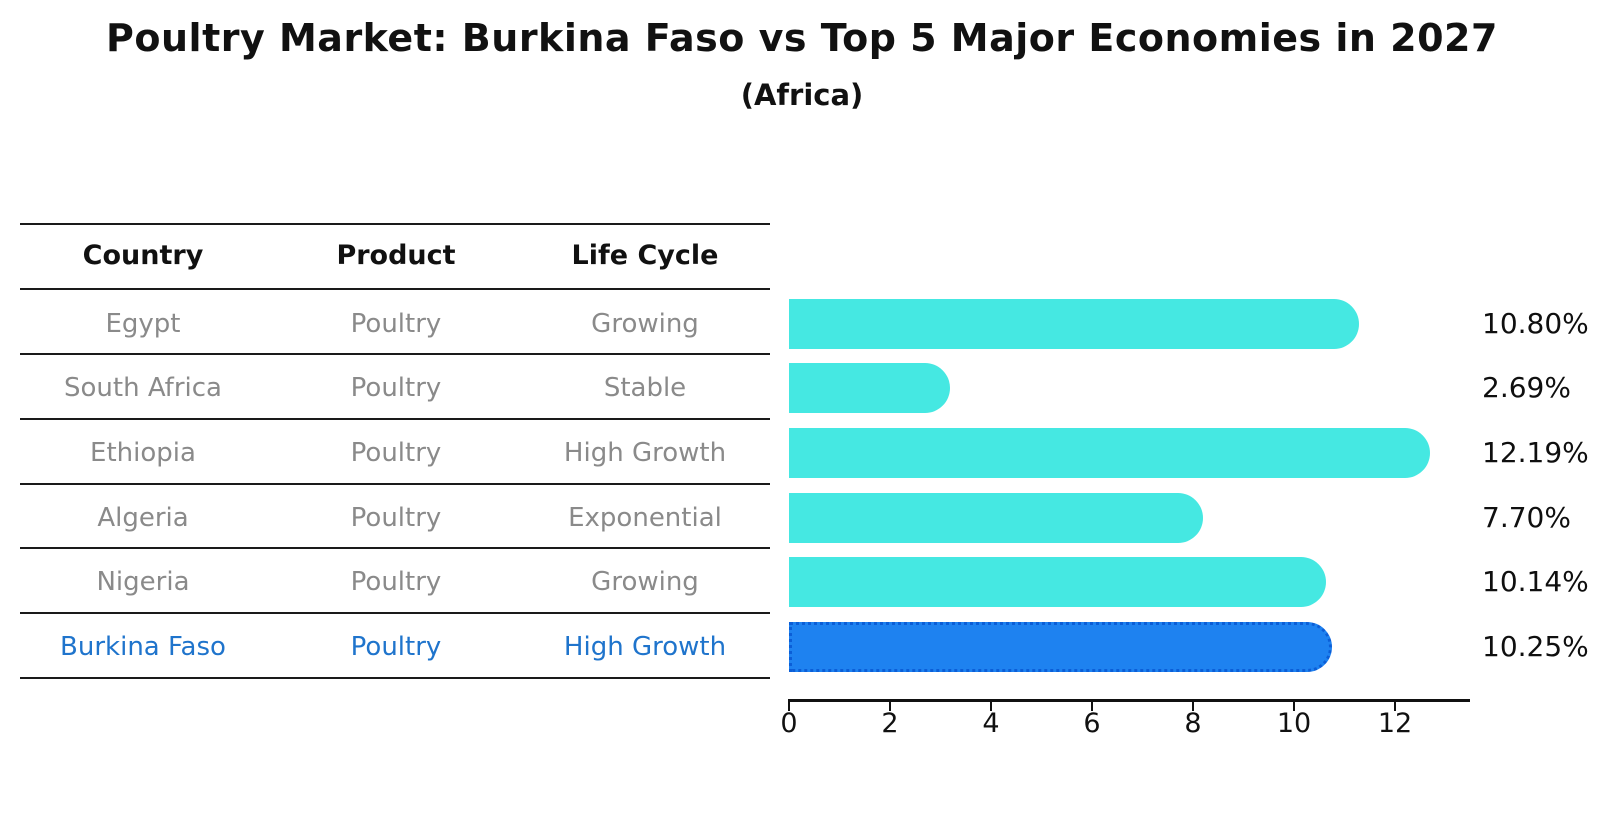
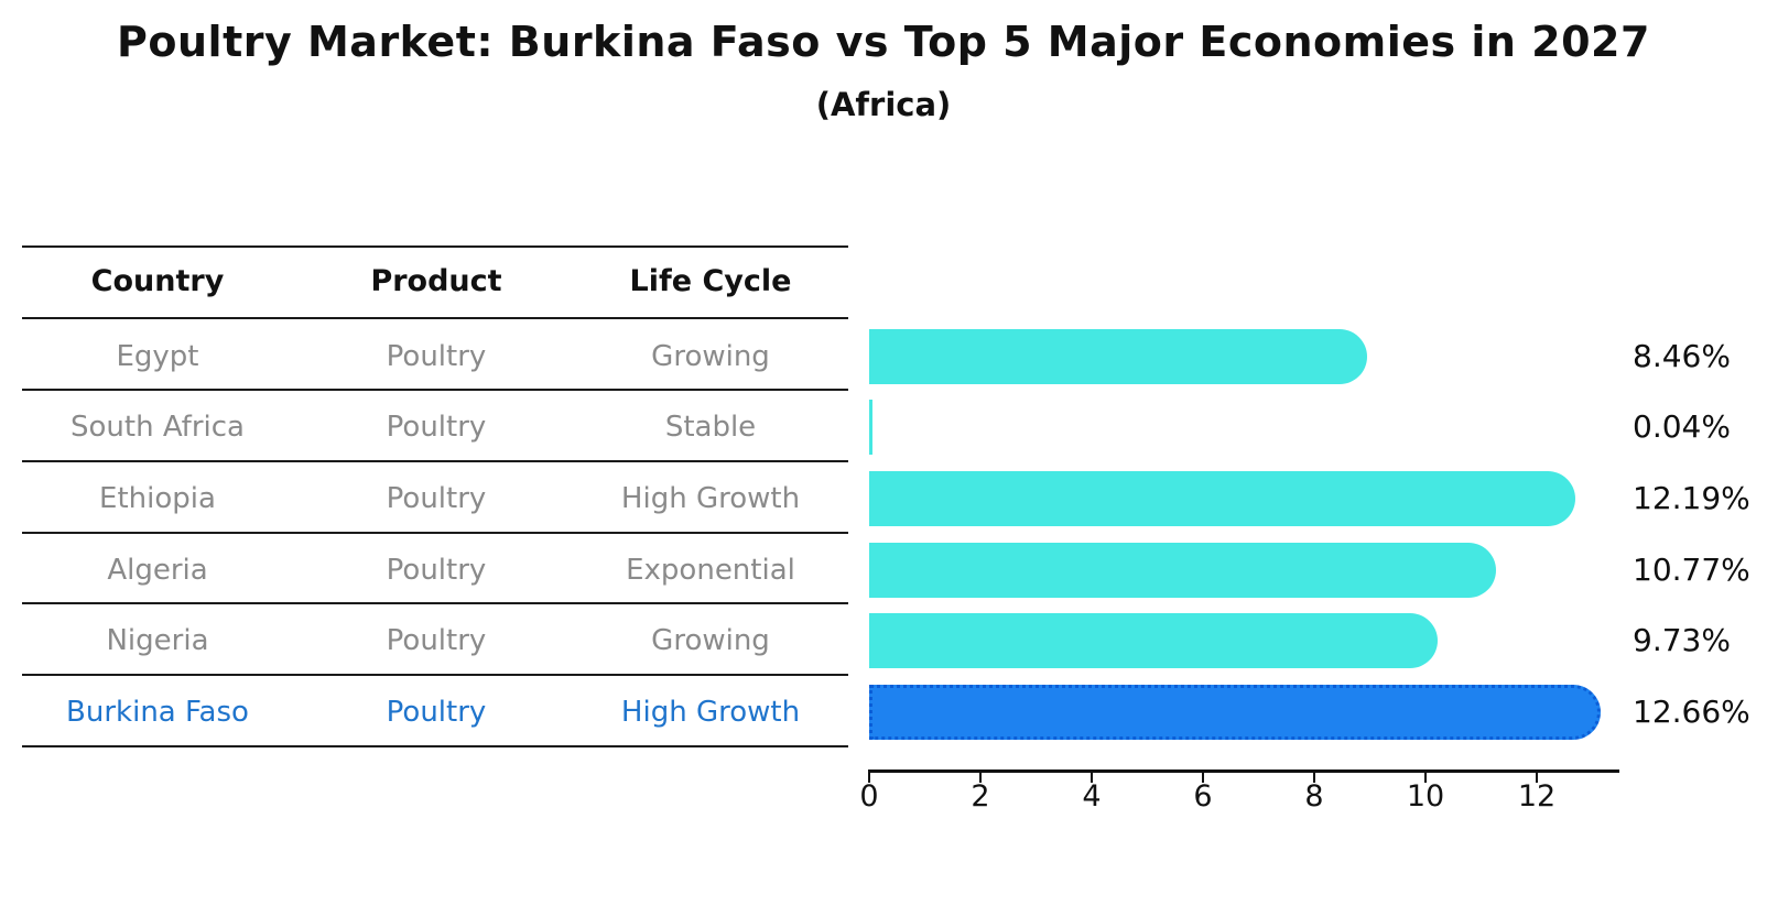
Egypt: 10.80% -> 8.46%
South Africa: 2.69% -> 0.04%
Algeria: 7.70% -> 10.77%
Nigeria: 10.14% -> 9.73%
Burkina Faso: 10.25% -> 12.66%
